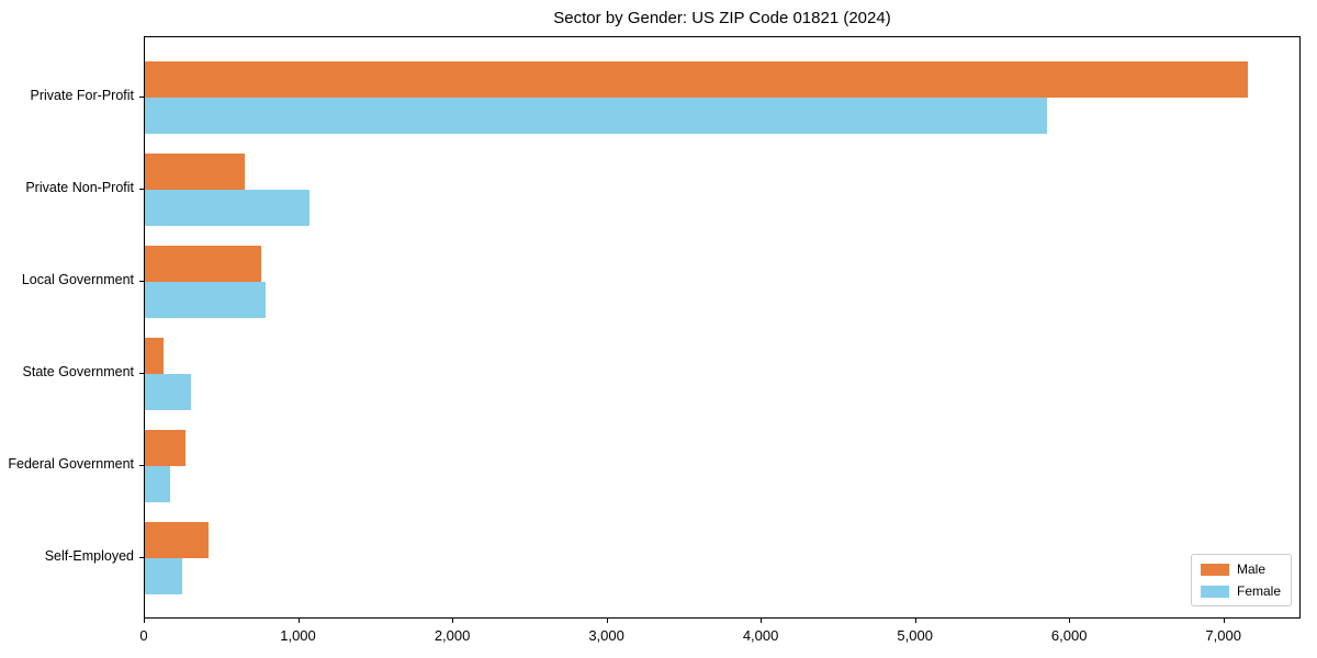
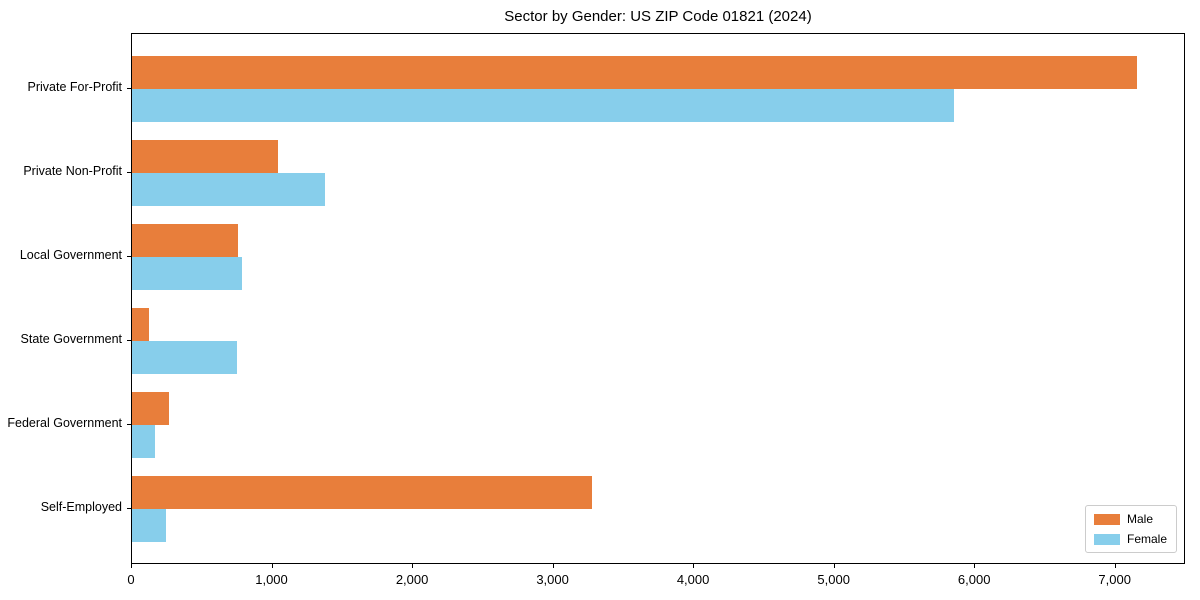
Male/Private Non-Profit: 650 -> 1040
Female/Private Non-Profit: 1070 -> 1370
Female/State Government: 300 -> 750
Male/Self-Employed: 420 -> 3270
